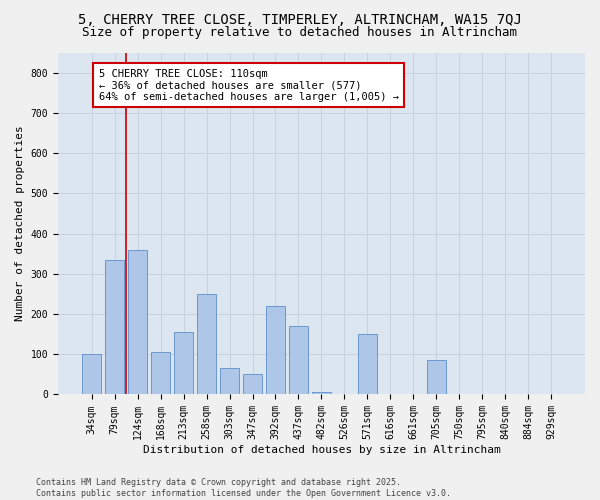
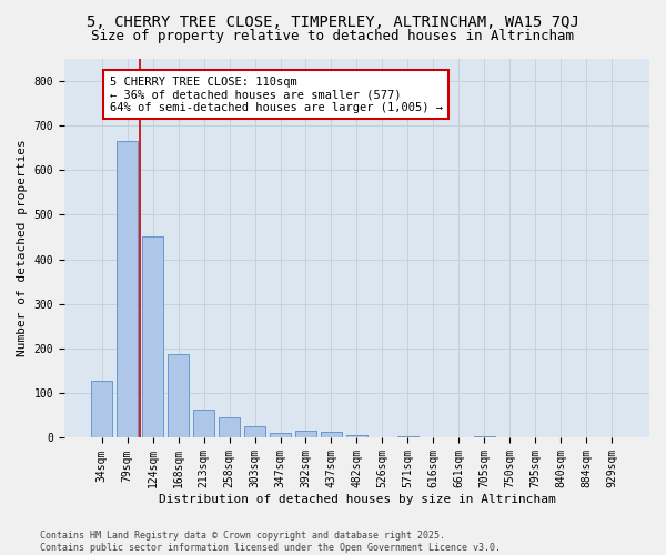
34sqm: 100 -> 127
79sqm: 335 -> 665
124sqm: 360 -> 452
168sqm: 105 -> 188
213sqm: 155 -> 63
258sqm: 250 -> 46
303sqm: 65 -> 27
347sqm: 50 -> 11
392sqm: 220 -> 15
437sqm: 170 -> 14
571sqm: 150 -> 4
705sqm: 85 -> 3
